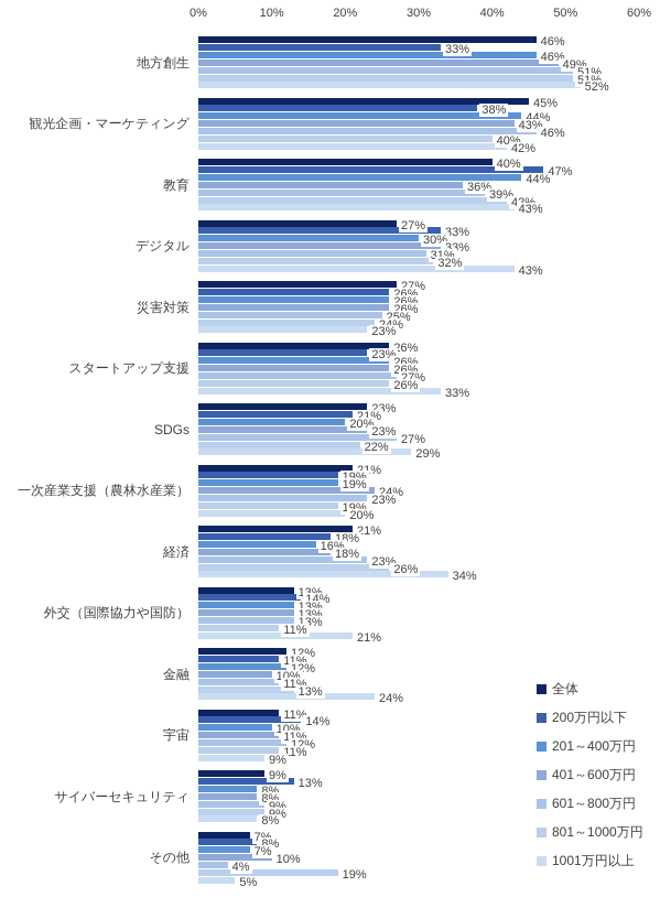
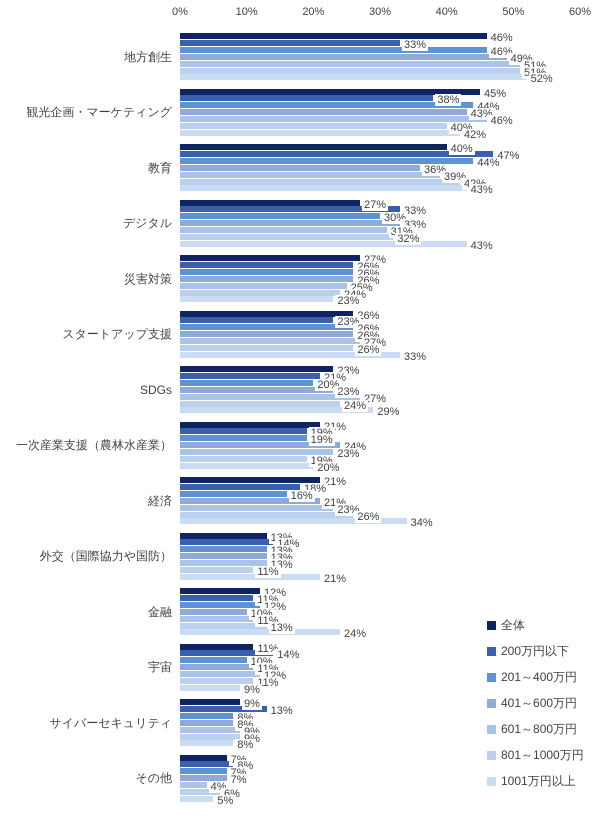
801～1000万円/SDGs: 22% -> 24%
401～600万円/経済: 18% -> 21%
401～600万円/その他: 10% -> 7%
801～1000万円/その他: 19% -> 6%
